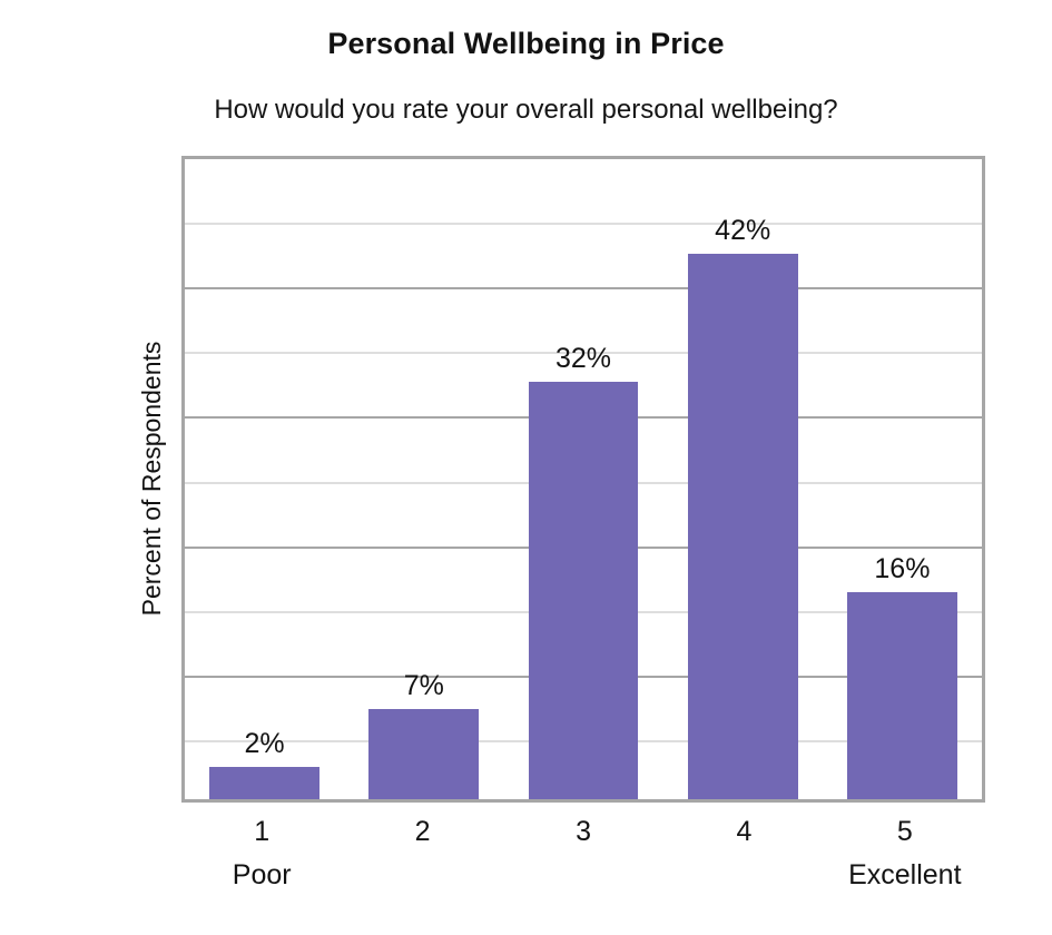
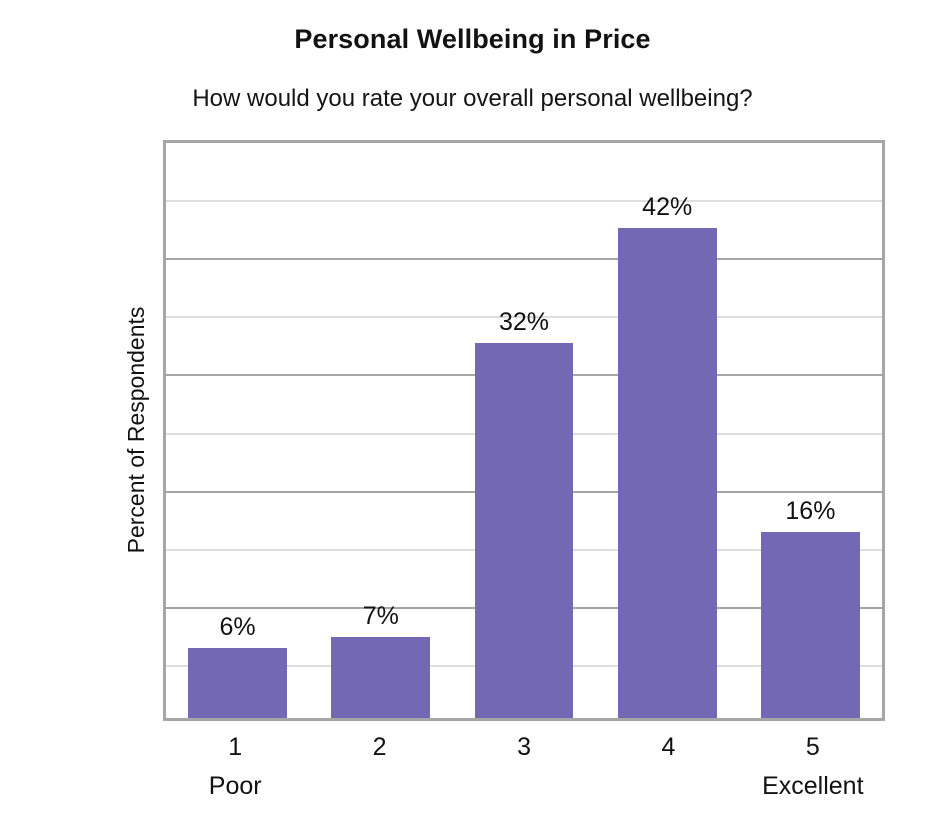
1: 2% -> 6%
